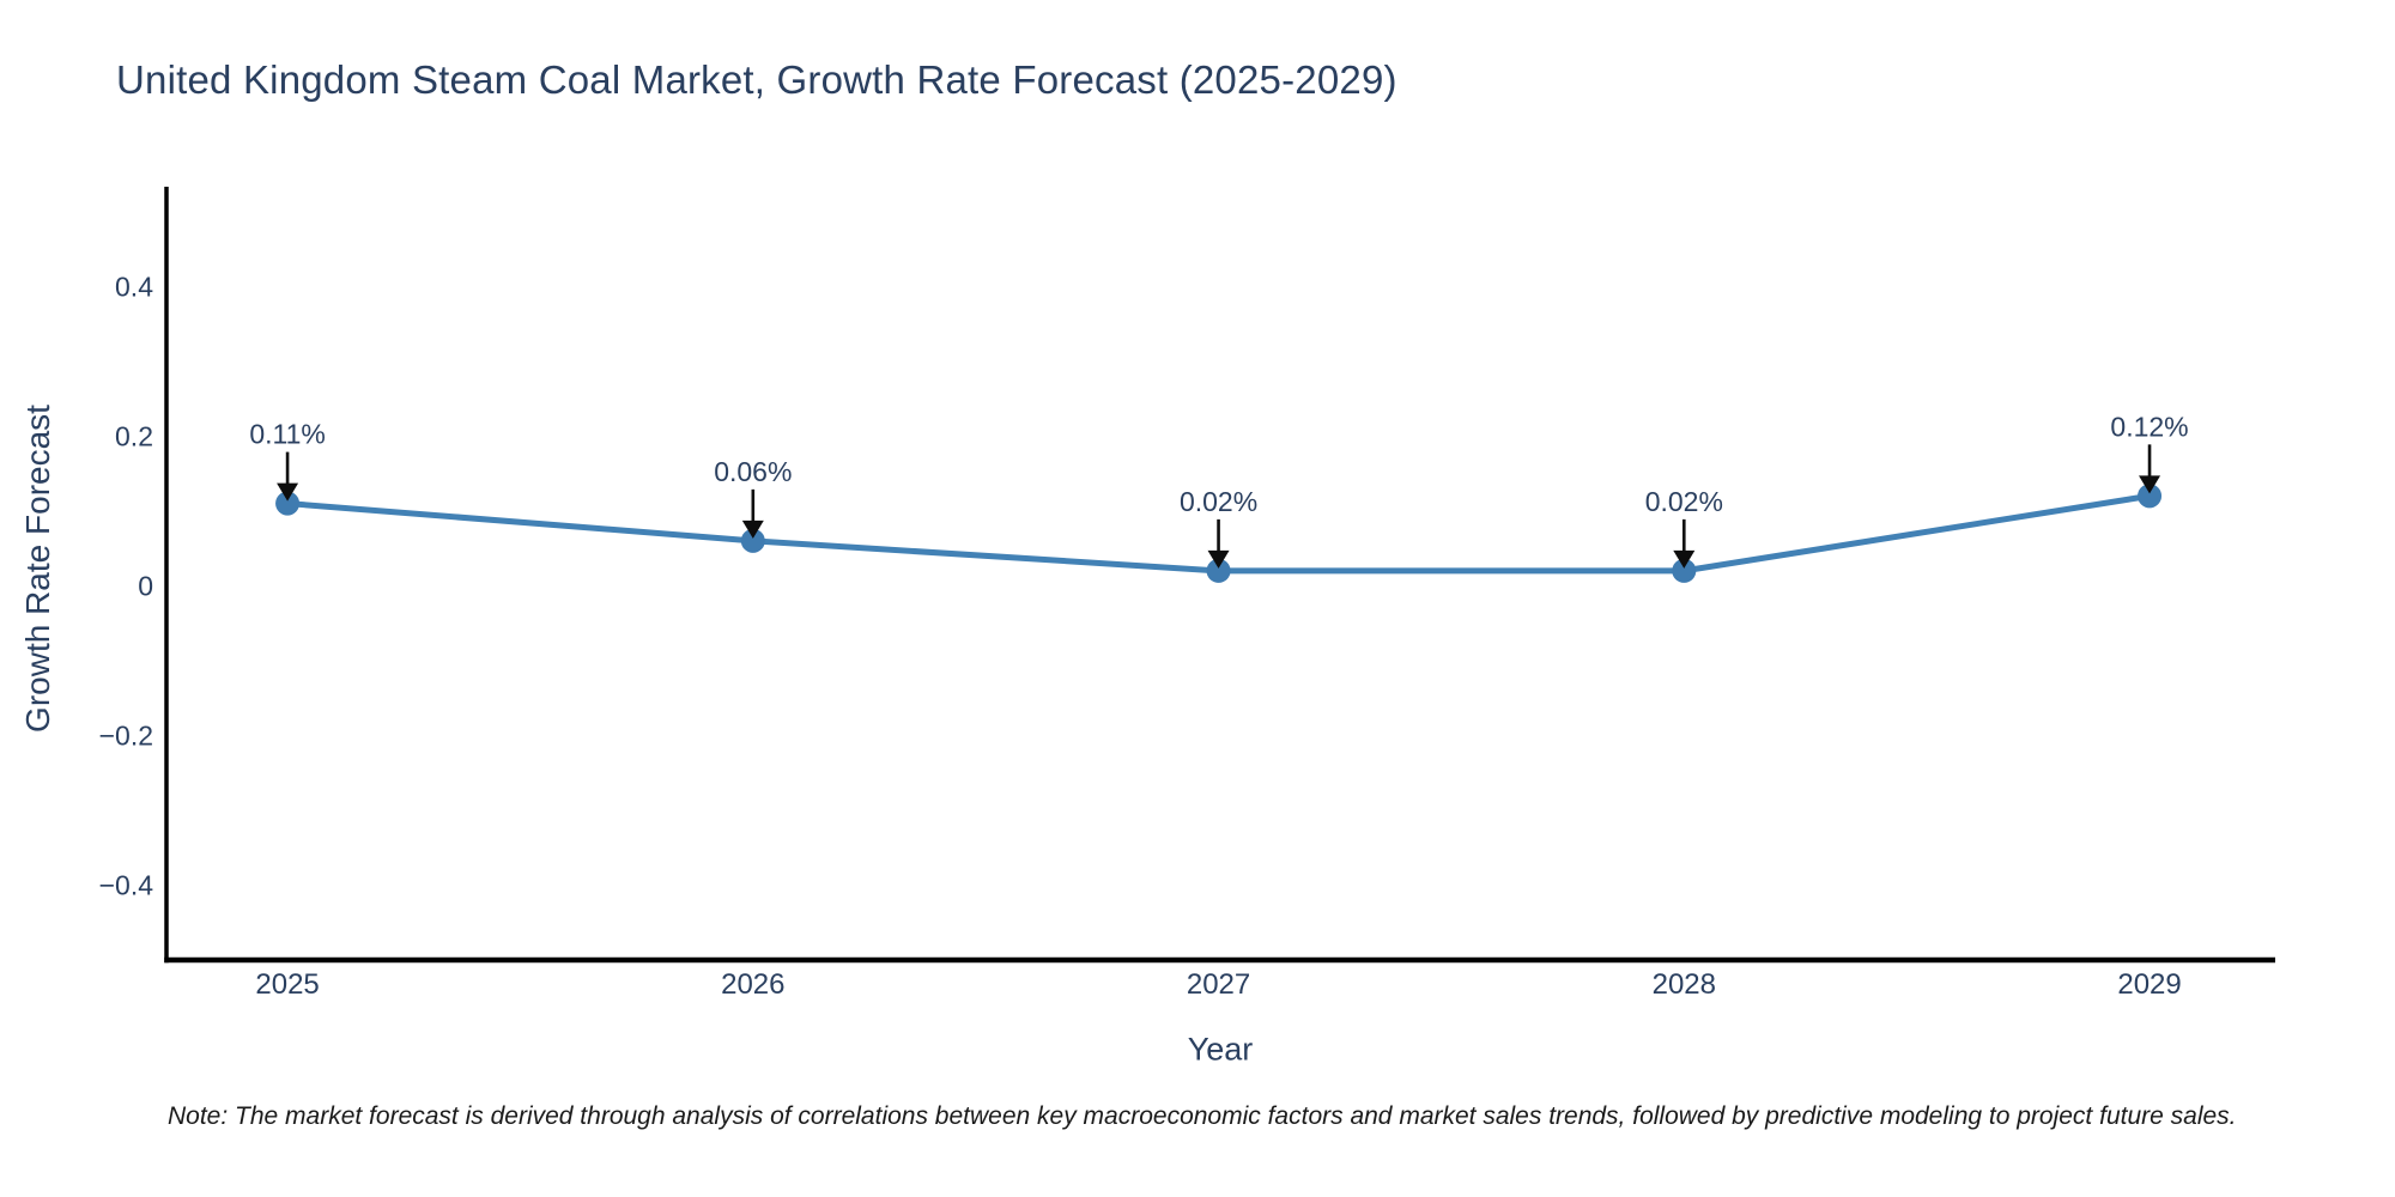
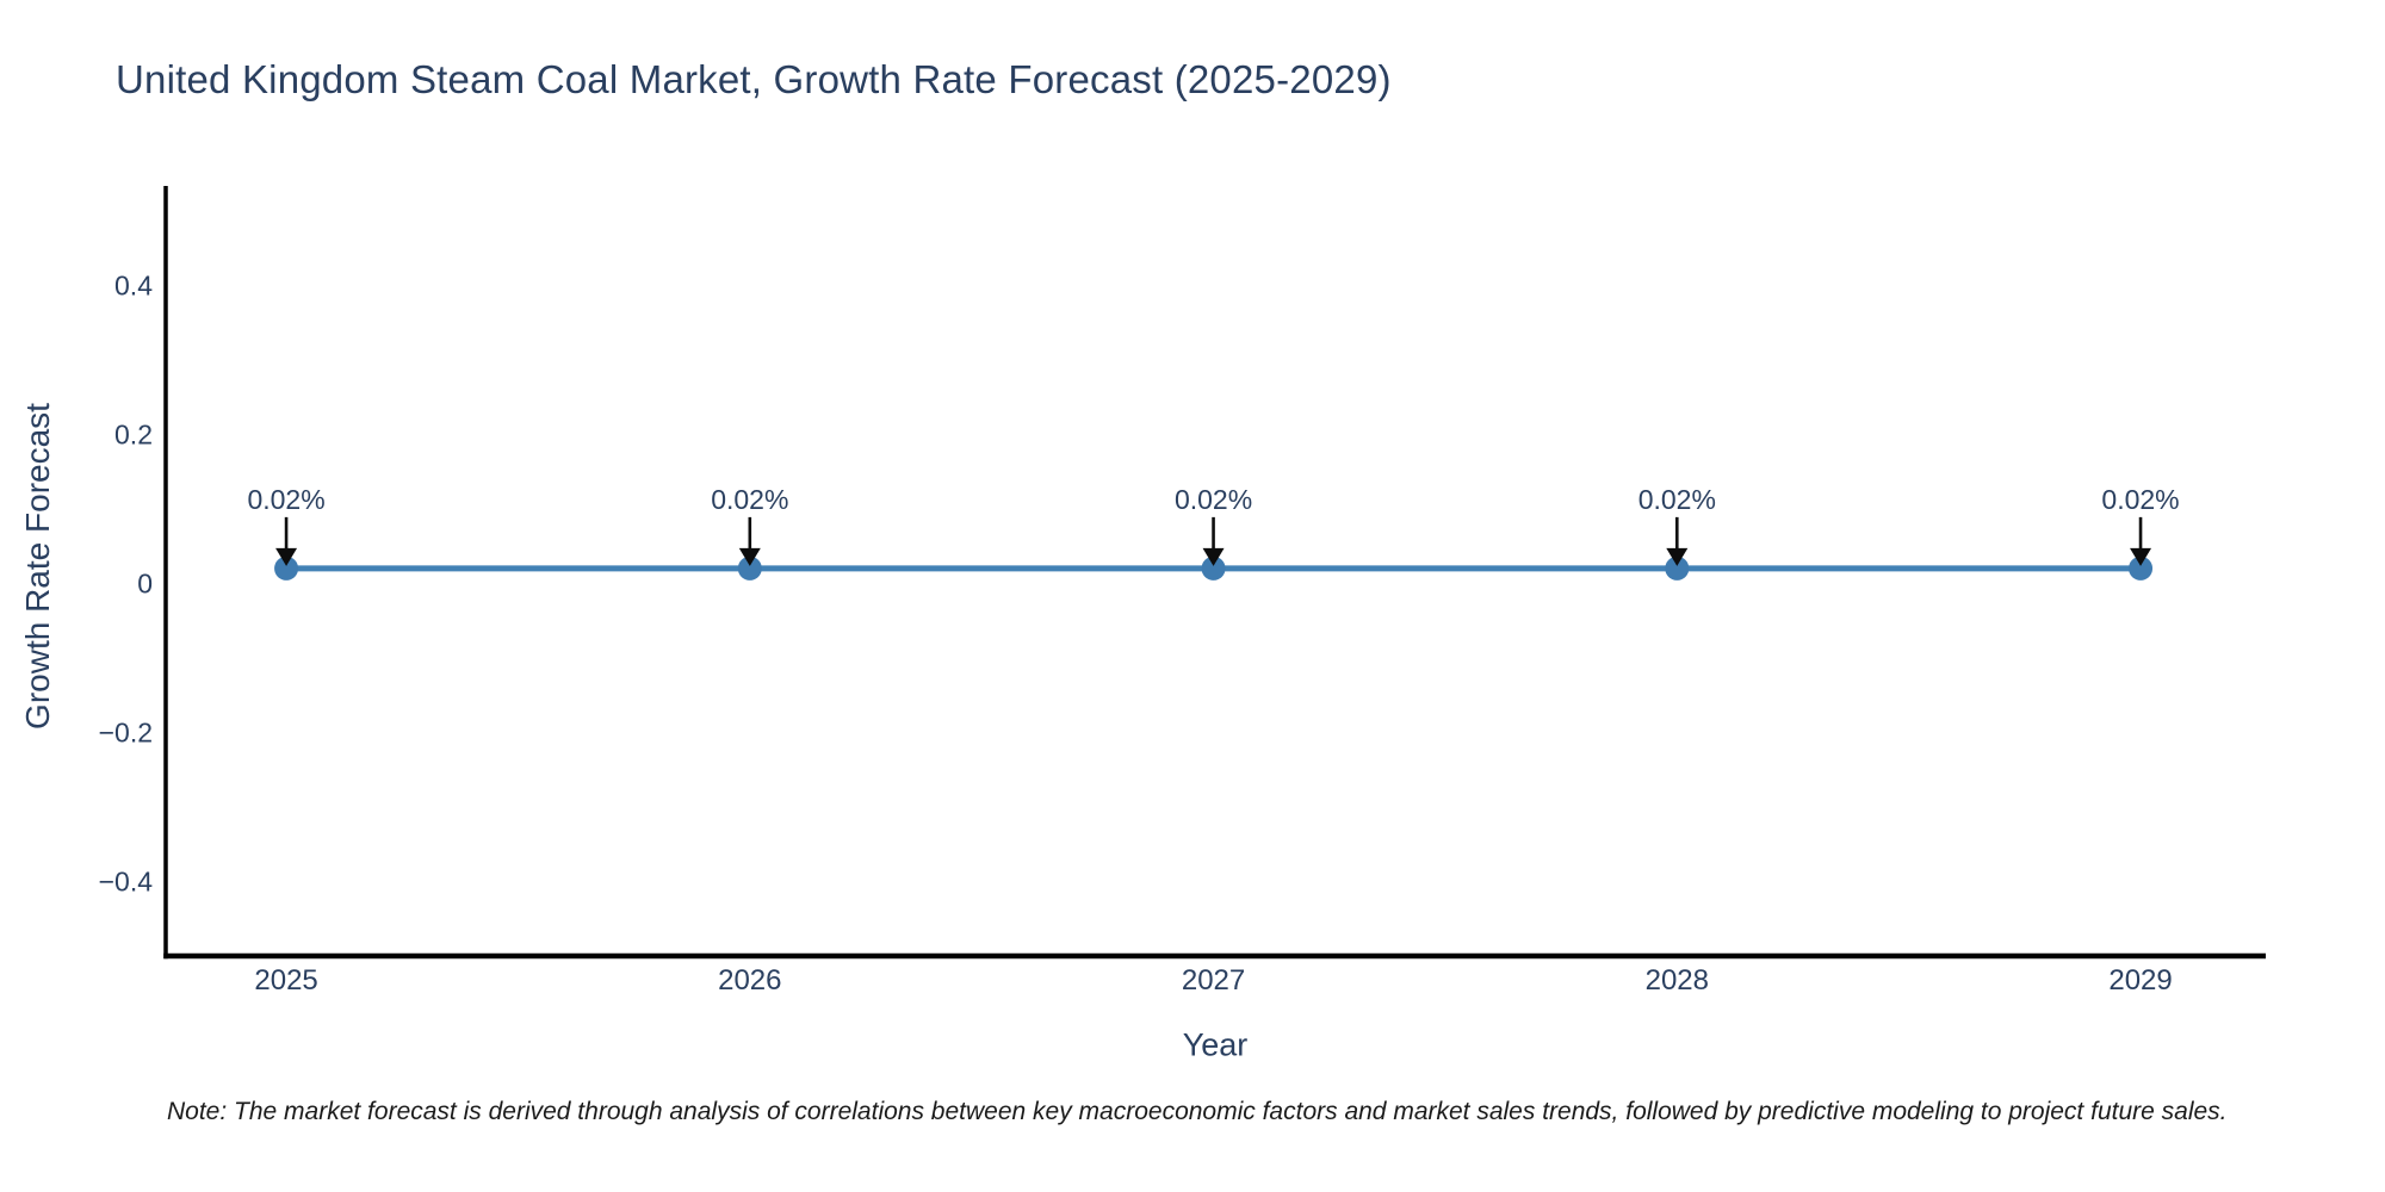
2025: 0.11% -> 0.02%
2026: 0.06% -> 0.02%
2029: 0.12% -> 0.02%
